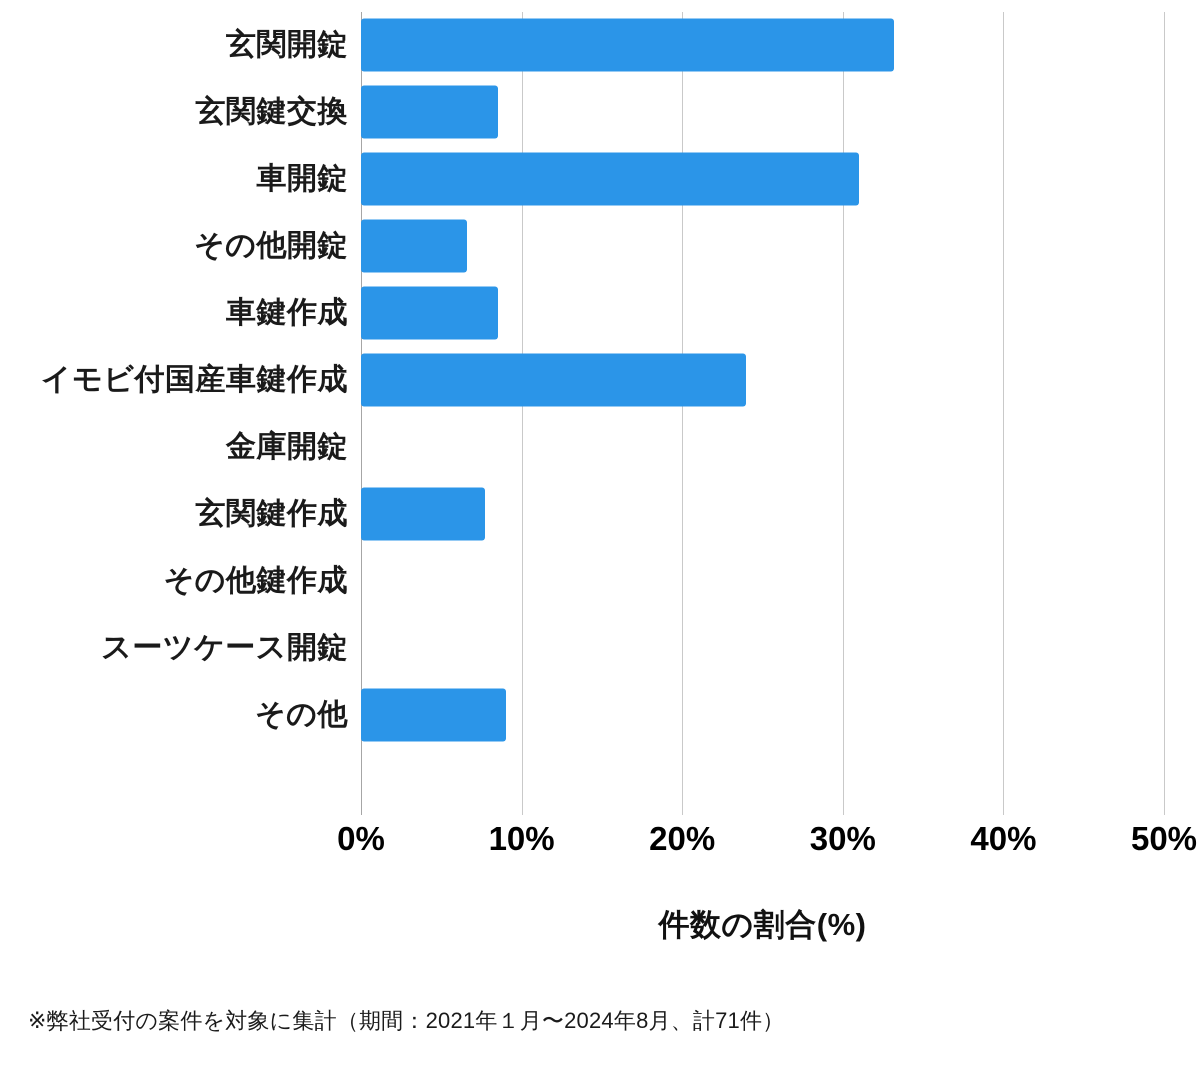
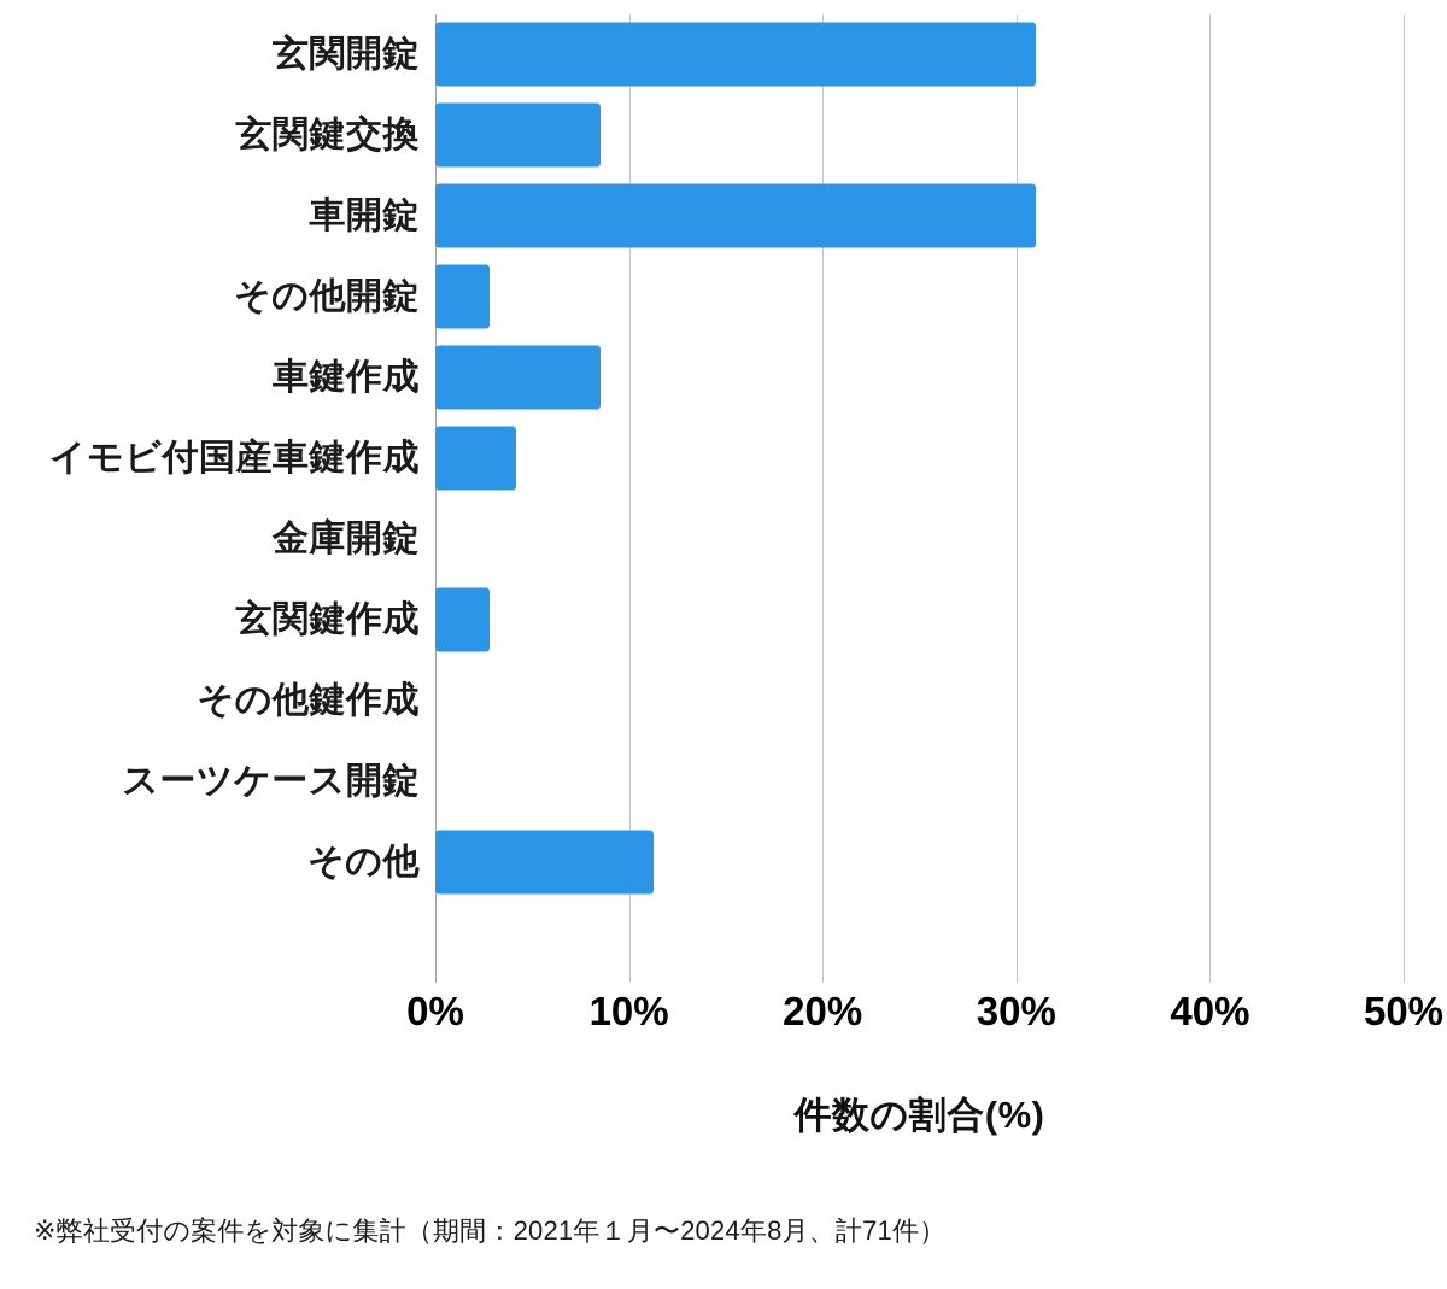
玄関開錠: 33.2% -> 31.0%
その他開錠: 6.6% -> 2.8%
イモビ付国産車鍵作成: 24.0% -> 4.2%
玄関鍵作成: 7.7% -> 2.8%
その他: 9.0% -> 11.3%
